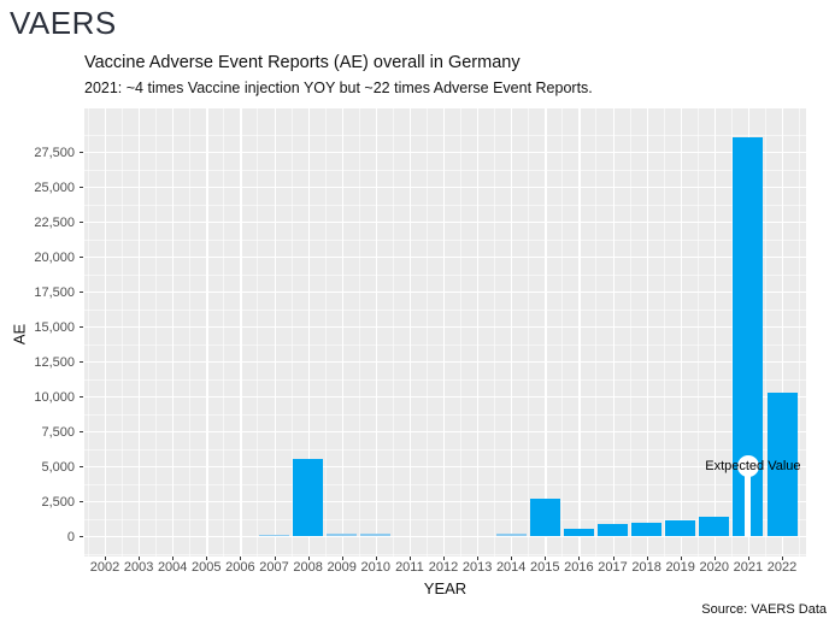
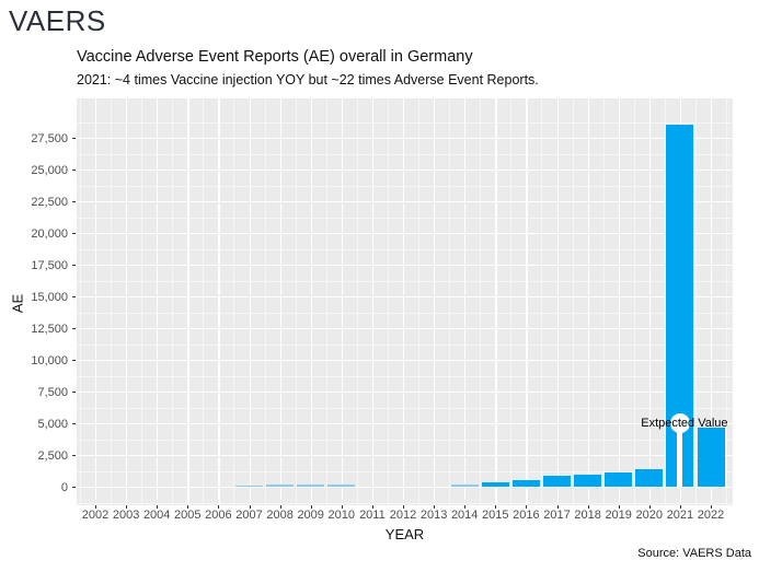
2008: 5500 -> 200
2015: 2700 -> 400
2022: 10300 -> 4700
